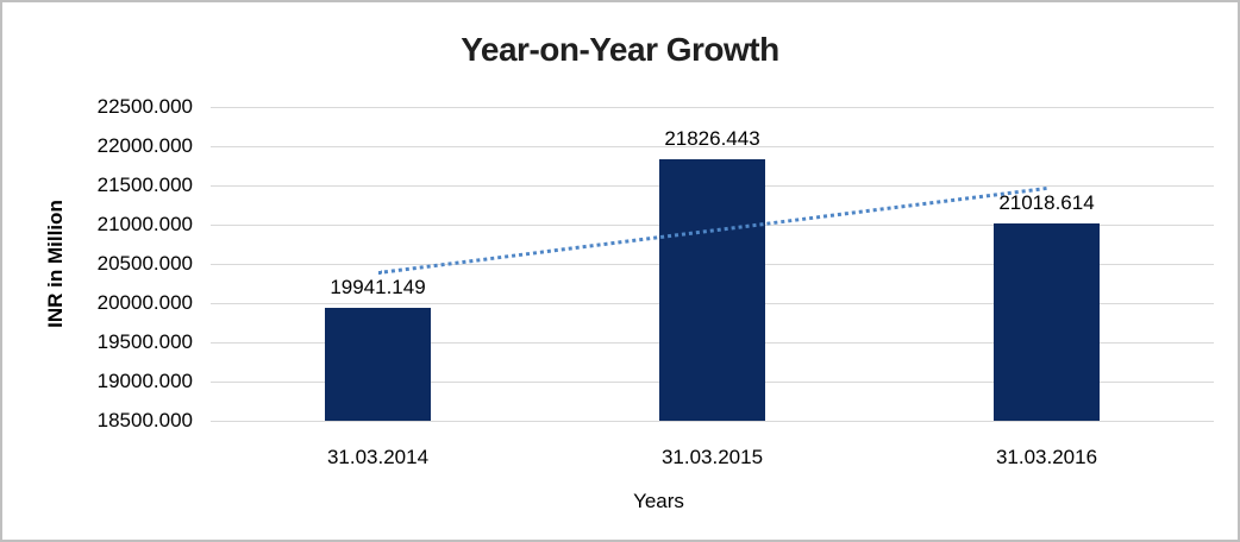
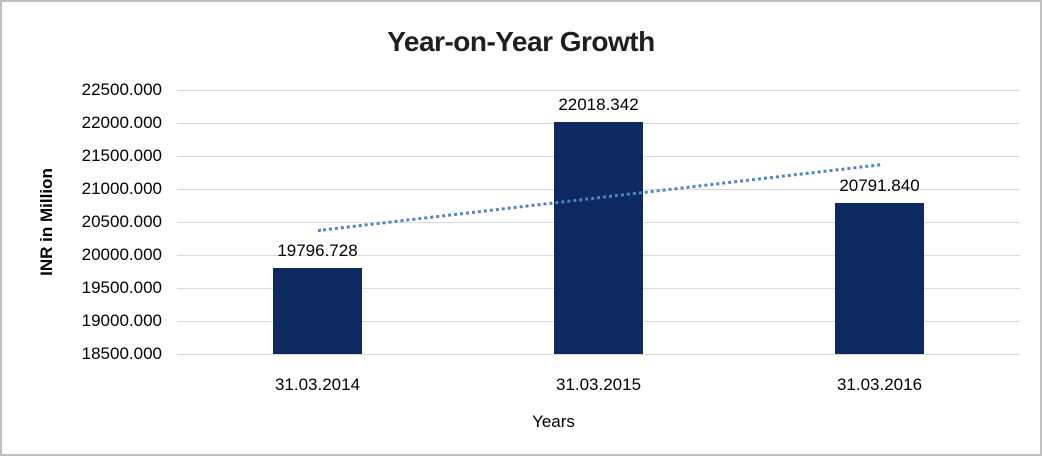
31.03.2014: 19941.149 -> 19796.728
31.03.2015: 21826.443 -> 22018.342
31.03.2016: 21018.614 -> 20791.840
